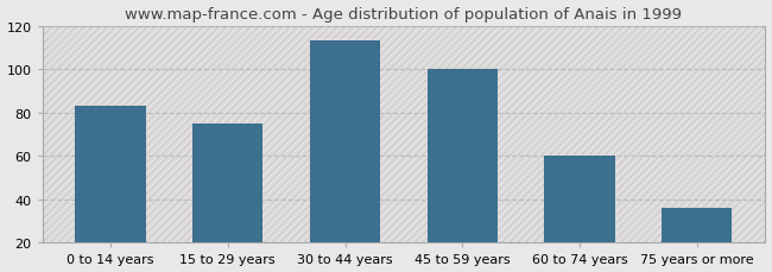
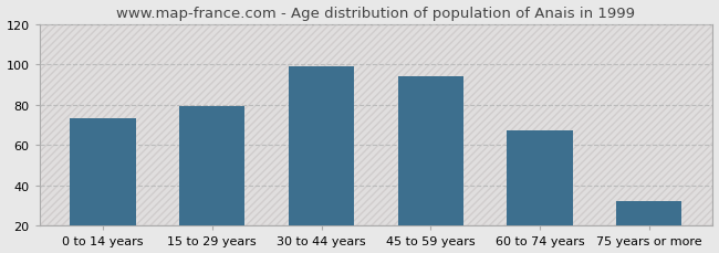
0 to 14 years: 83 -> 73
15 to 29 years: 75 -> 79
30 to 44 years: 113 -> 99
45 to 59 years: 100 -> 94
60 to 74 years: 60 -> 67
75 years or more: 36 -> 32
